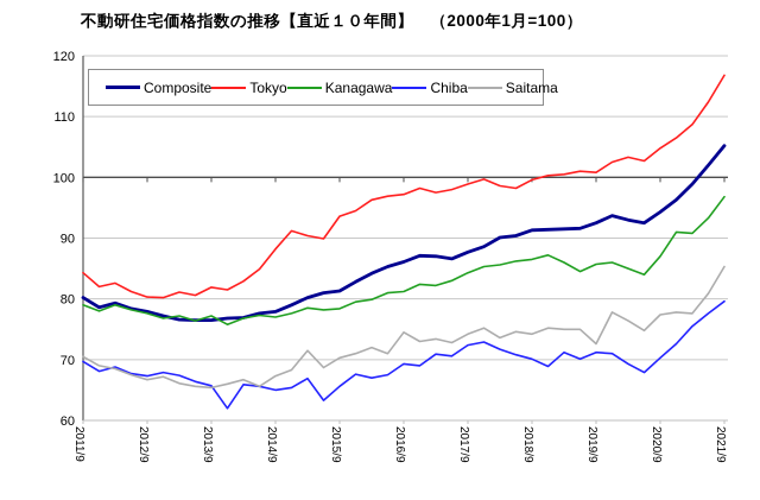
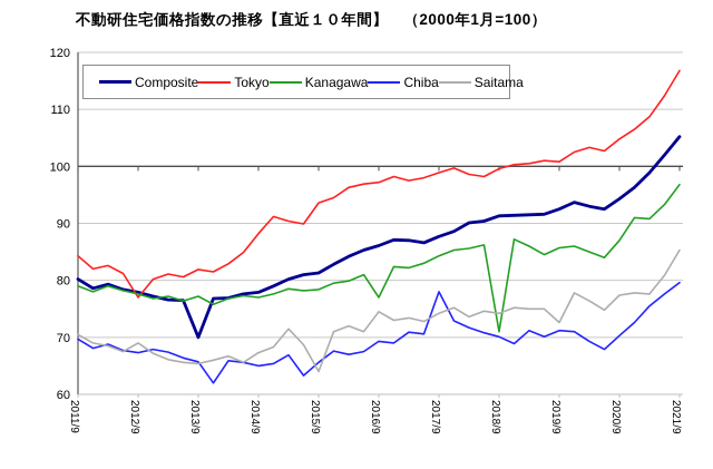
Tokyo/2012/9: 80 -> 77
Saitama/2012/9: 67 -> 69
Composite/2013/9: 76 -> 70
Saitama/2015/9: 70 -> 64
Kanagawa/2016/9: 81 -> 77
Chiba/2017/9: 72 -> 78
Kanagawa/2018/9: 86 -> 71
